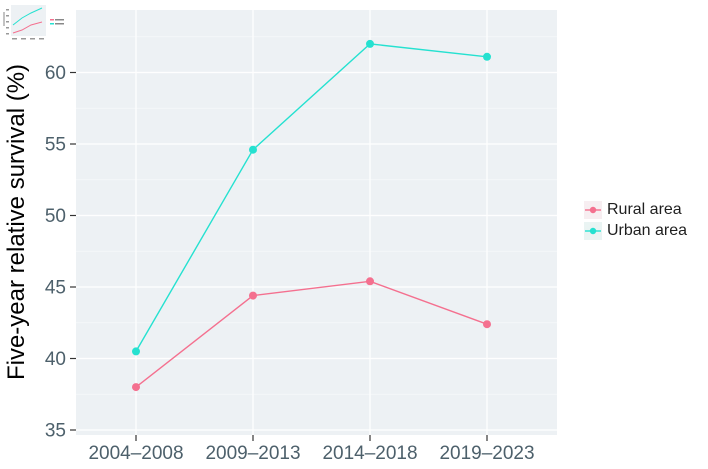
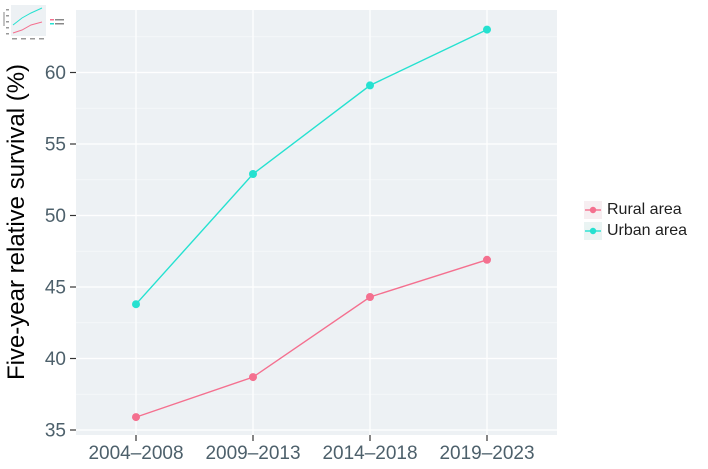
Rural area/2004–2008: 38.0 -> 35.9
Urban area/2004–2008: 40.5 -> 43.8
Rural area/2009–2013: 44.4 -> 38.7
Urban area/2009–2013: 54.6 -> 52.9
Rural area/2014–2018: 45.4 -> 44.3
Urban area/2014–2018: 62.0 -> 59.1
Rural area/2019–2023: 42.4 -> 46.9
Urban area/2019–2023: 61.1 -> 63.0
